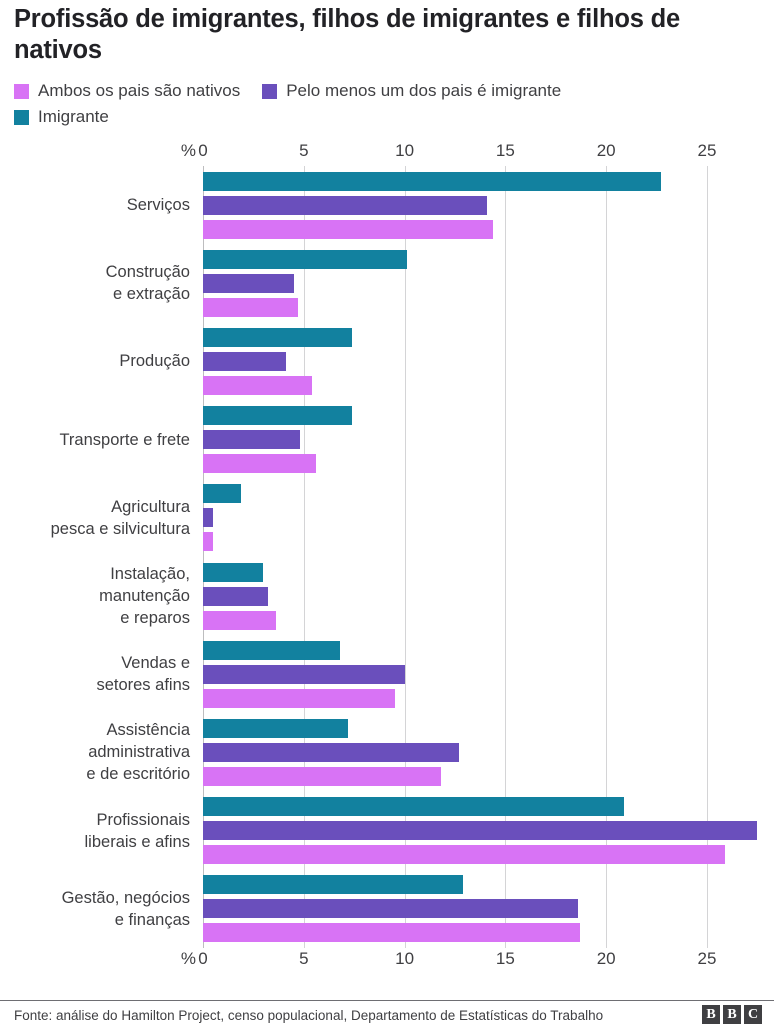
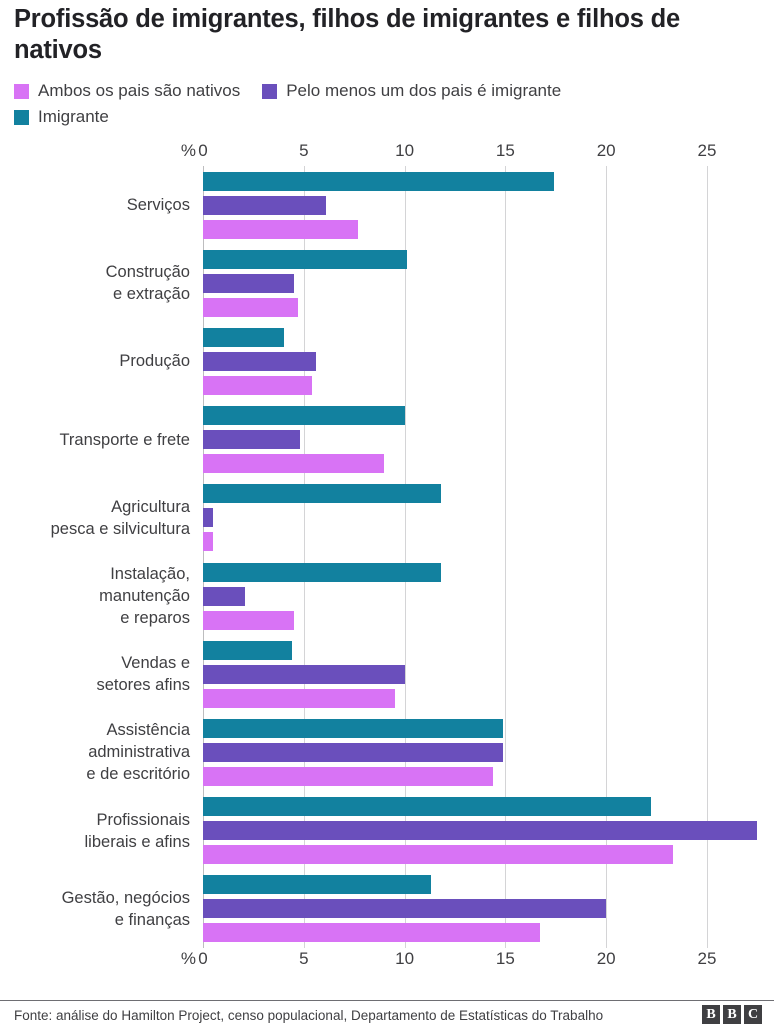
Imigrante/Serviços: 22.7 -> 17.4
Pelo menos um dos pais é imigrante/Serviços: 14.1 -> 6.1
Ambos os pais são nativos/Serviços: 14.4 -> 7.7
Imigrante/Produção: 7.4 -> 4.0
Pelo menos um dos pais é imigrante/Produção: 4.1 -> 5.6
Imigrante/Transporte e frete: 7.4 -> 10.0
Ambos os pais são nativos/Transporte e frete: 5.6 -> 9.0
Imigrante/Agricultura pesca e silvicultura: 1.9 -> 11.8
Imigrante/Instalação, manutenção e reparos: 3.0 -> 11.8
Pelo menos um dos pais é imigrante/Instalação, manutenção e reparos: 3.2 -> 2.1
Ambos os pais são nativos/Instalação, manutenção e reparos: 3.6 -> 4.5
Imigrante/Vendas e setores afins: 6.8 -> 4.4
Imigrante/Assistência administrativa e de escritório: 7.2 -> 14.9
Pelo menos um dos pais é imigrante/Assistência administrativa e de escritório: 12.7 -> 14.9
Ambos os pais são nativos/Assistência administrativa e de escritório: 11.8 -> 14.4
Imigrante/Profissionais liberais e afins: 20.9 -> 22.2
Ambos os pais são nativos/Profissionais liberais e afins: 25.9 -> 23.3
Imigrante/Gestão, negócios e finanças: 12.9 -> 11.3
Pelo menos um dos pais é imigrante/Gestão, negócios e finanças: 18.6 -> 20.0
Ambos os pais são nativos/Gestão, negócios e finanças: 18.7 -> 16.7
